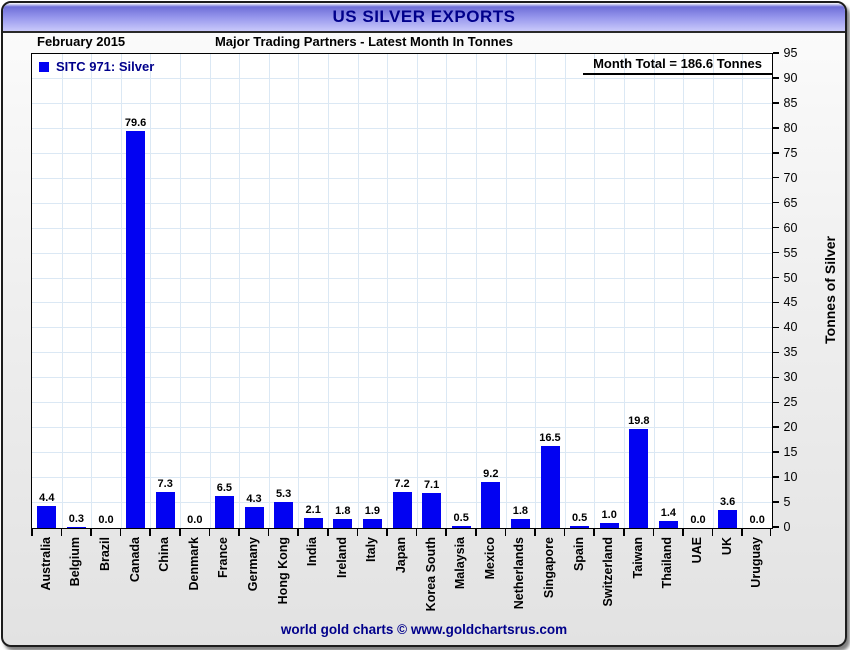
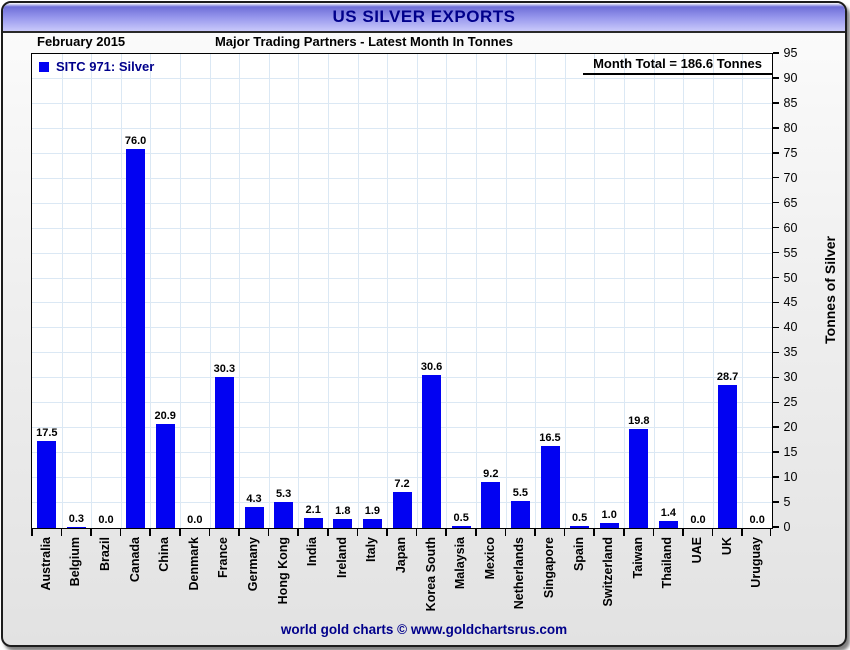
Australia: 4.4 -> 17.5
Canada: 79.6 -> 76.0
China: 7.3 -> 20.9
France: 6.5 -> 30.3
Korea South: 7.1 -> 30.6
Netherlands: 1.8 -> 5.5
UK: 3.6 -> 28.7
